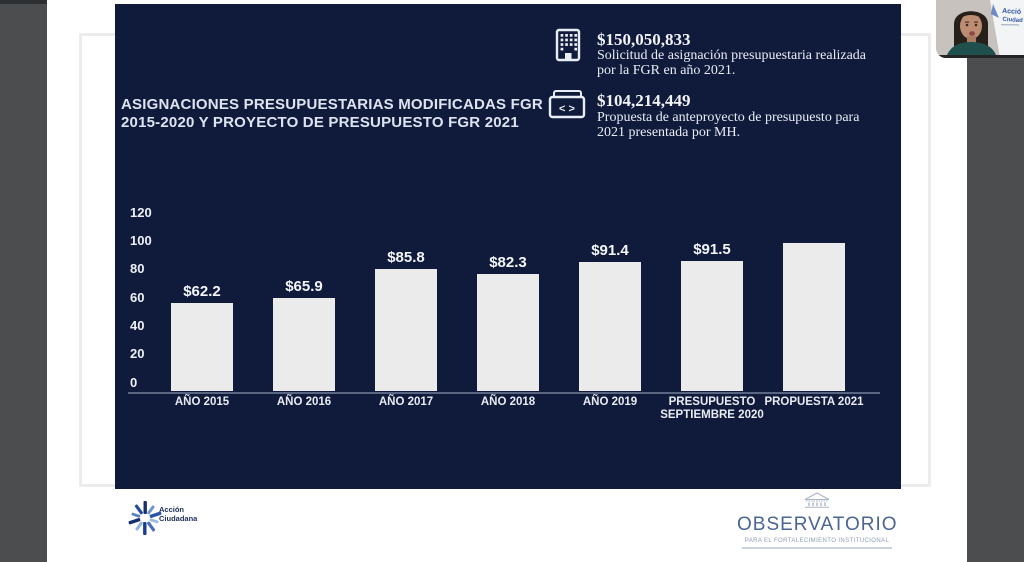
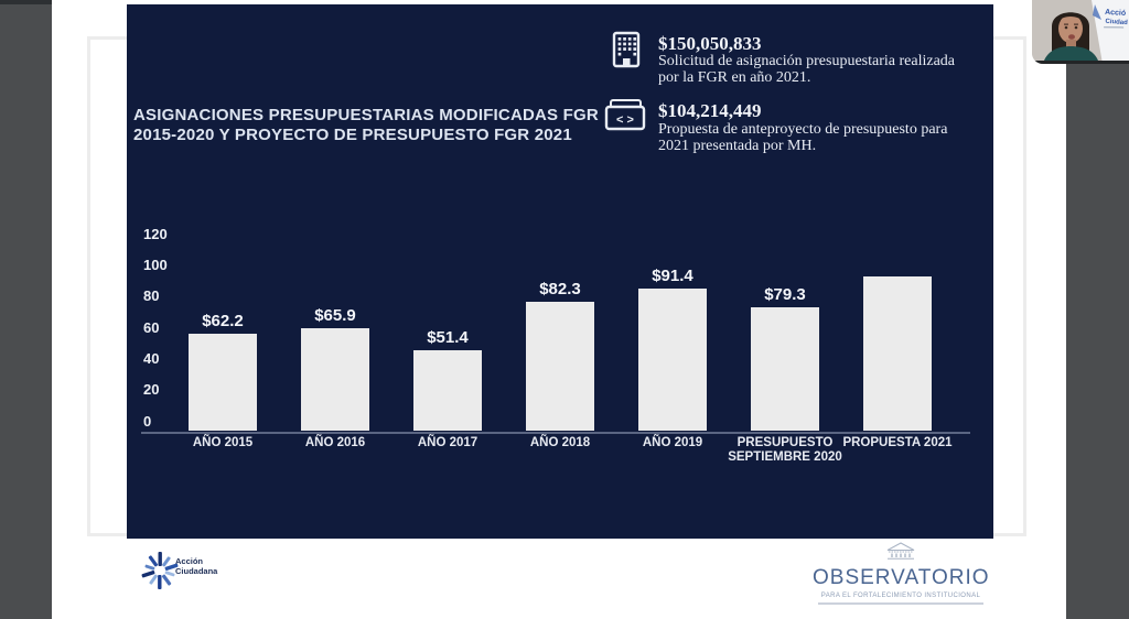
AÑO 2017: $85.8 -> $51.4
PRESUPUESTO SEPTIEMBRE 2020: $91.5 -> $79.3
PROPUESTA 2021: 104 -> 99
